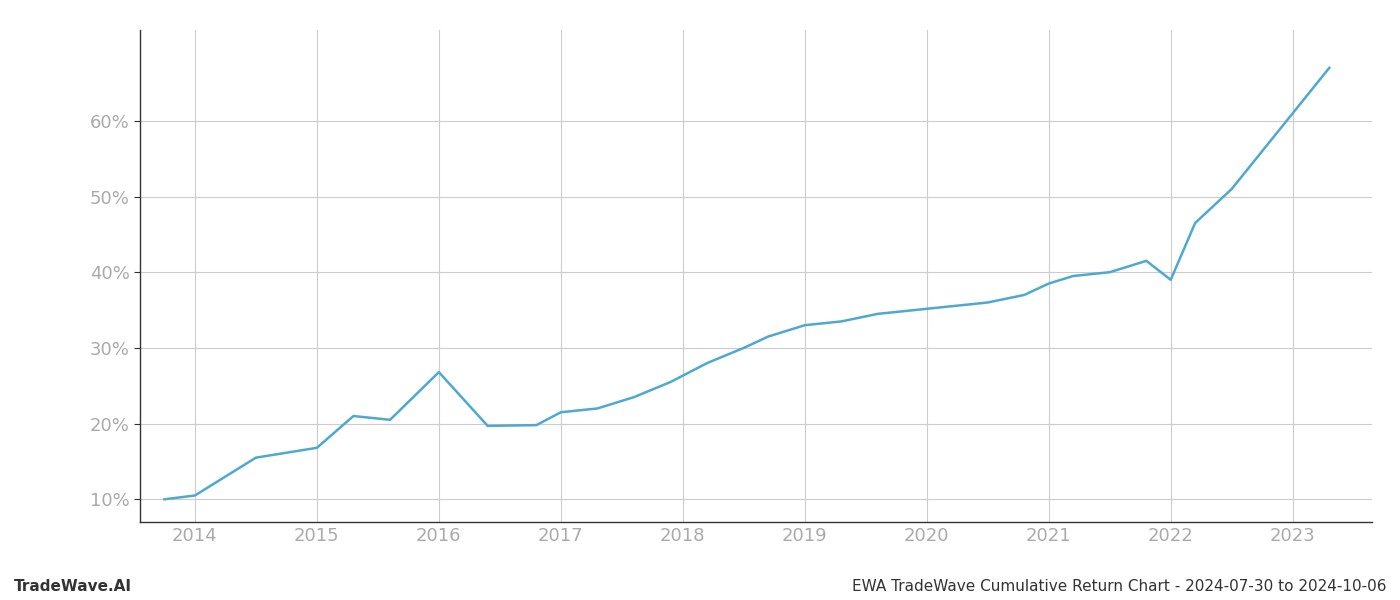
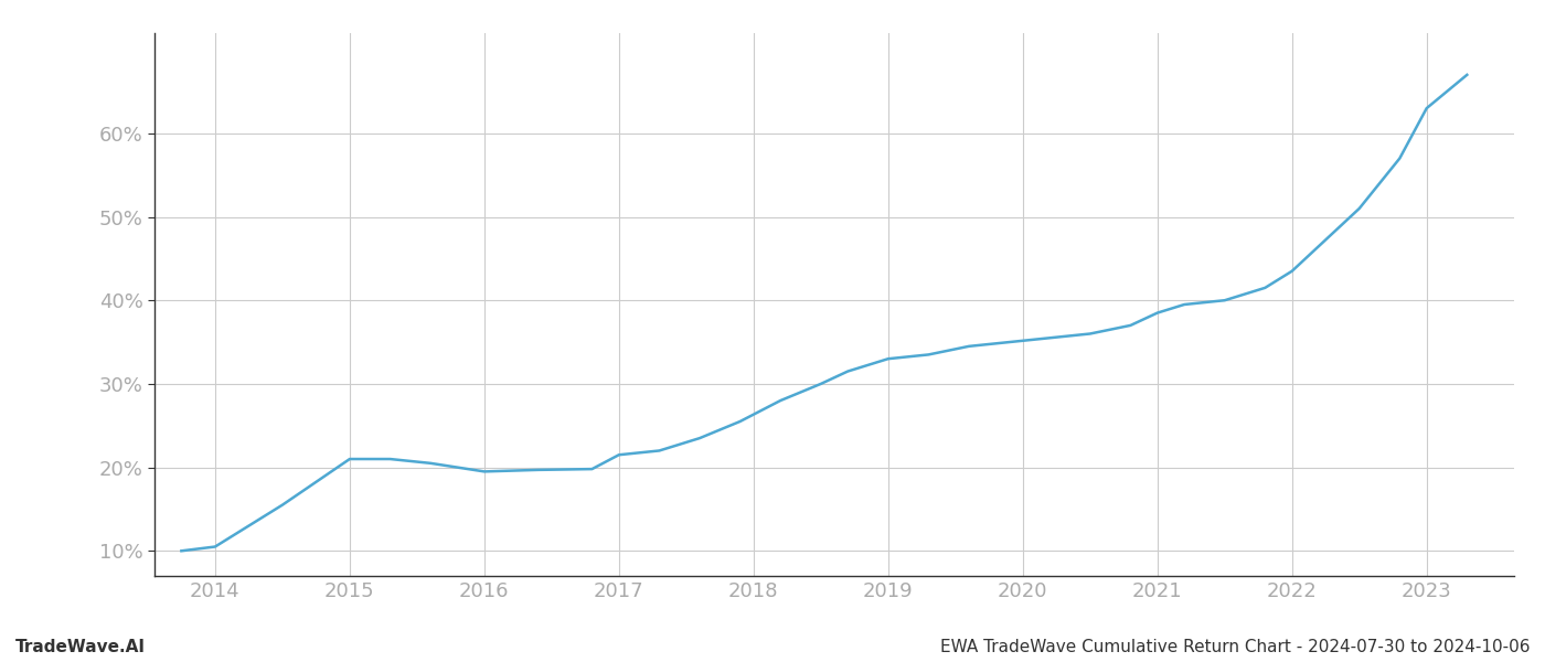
2015: 16.8% -> 21.0%
2016: 26.8% -> 19.5%
2022: 39.0% -> 43.5%
2023: 61.0% -> 63.0%
